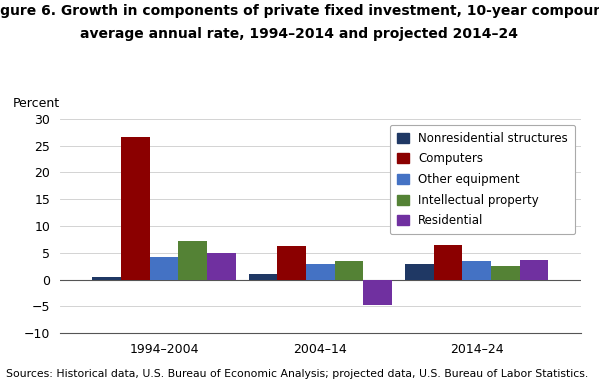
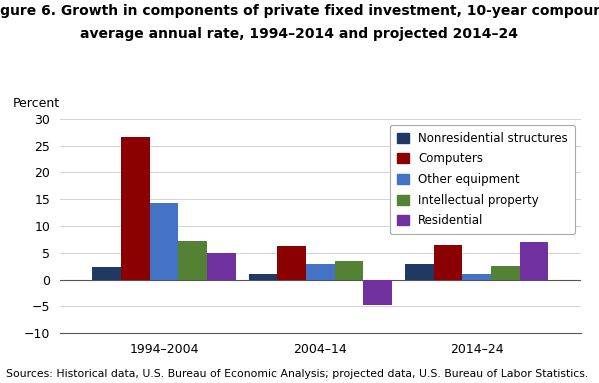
Nonresidential structures/1994–2004: 0.5 -> 2.4
Other equipment/1994–2004: 4.2 -> 14.2
Other equipment/2014–24: 3.4 -> 1.0
Residential/2014–24: 3.7 -> 7.0
